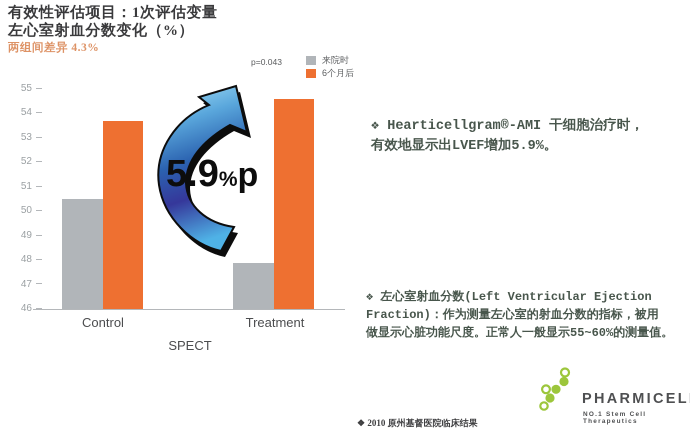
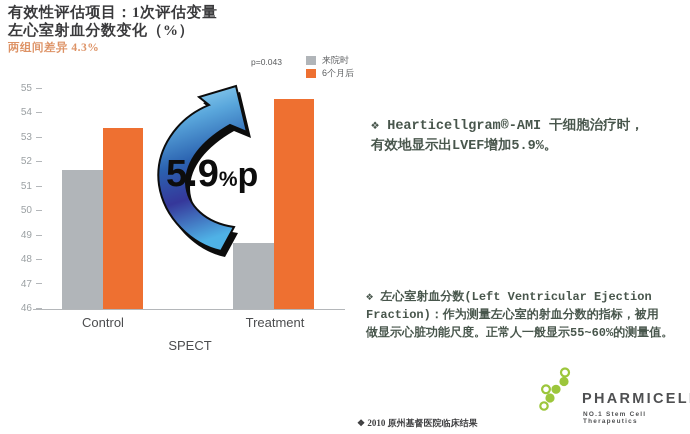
来院时/Control: 50.5 -> 51.7
6个月后/Control: 53.7 -> 53.4
来院时/Treatment: 47.9 -> 48.7
